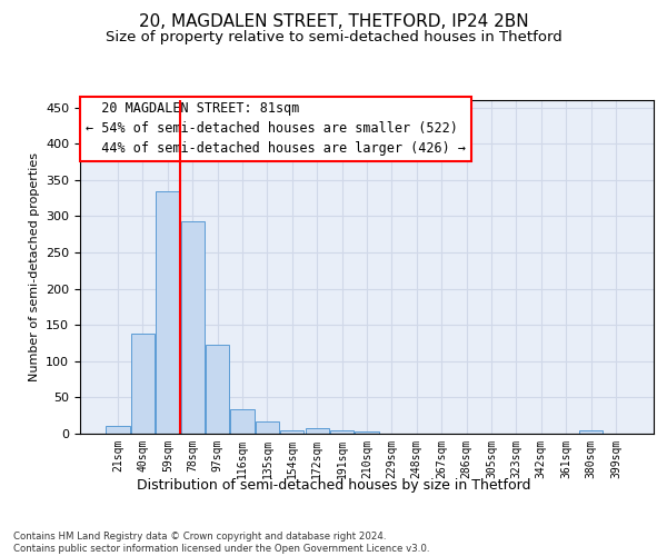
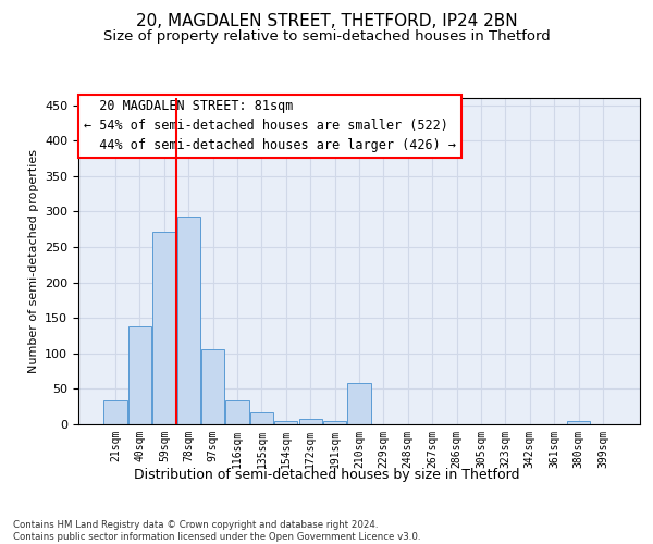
21sqm: 10 -> 34
59sqm: 335 -> 272
97sqm: 122 -> 106
210sqm: 3 -> 58
